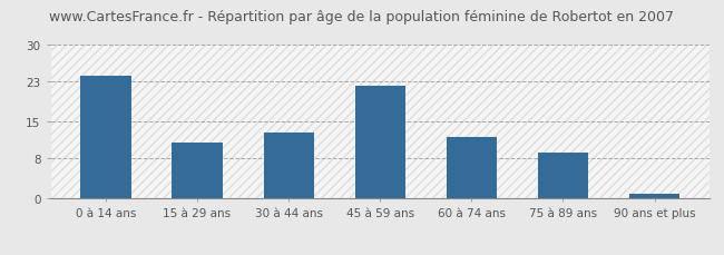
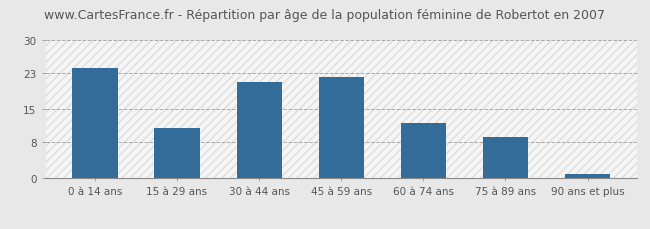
30 à 44 ans: 13 -> 21
